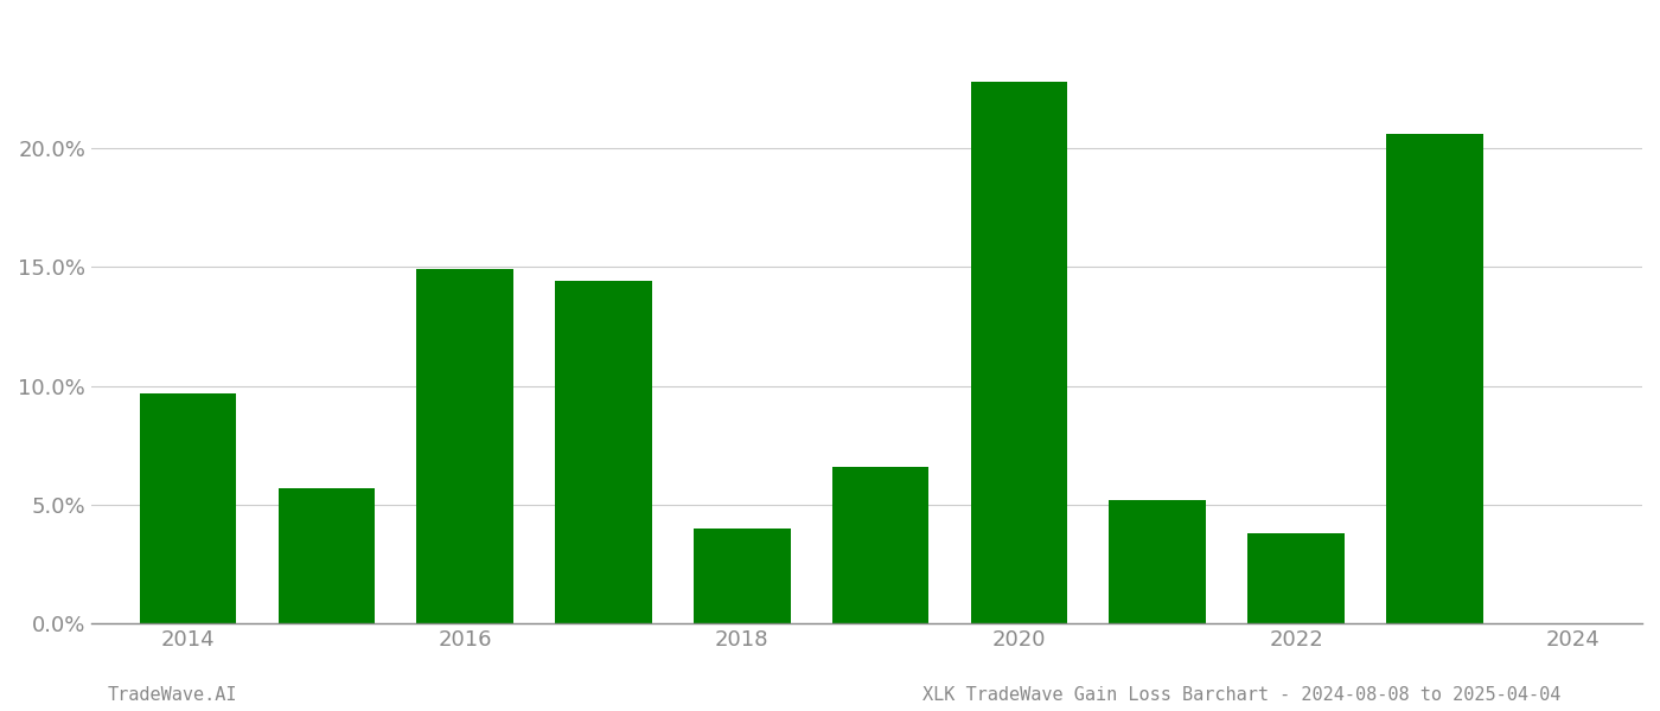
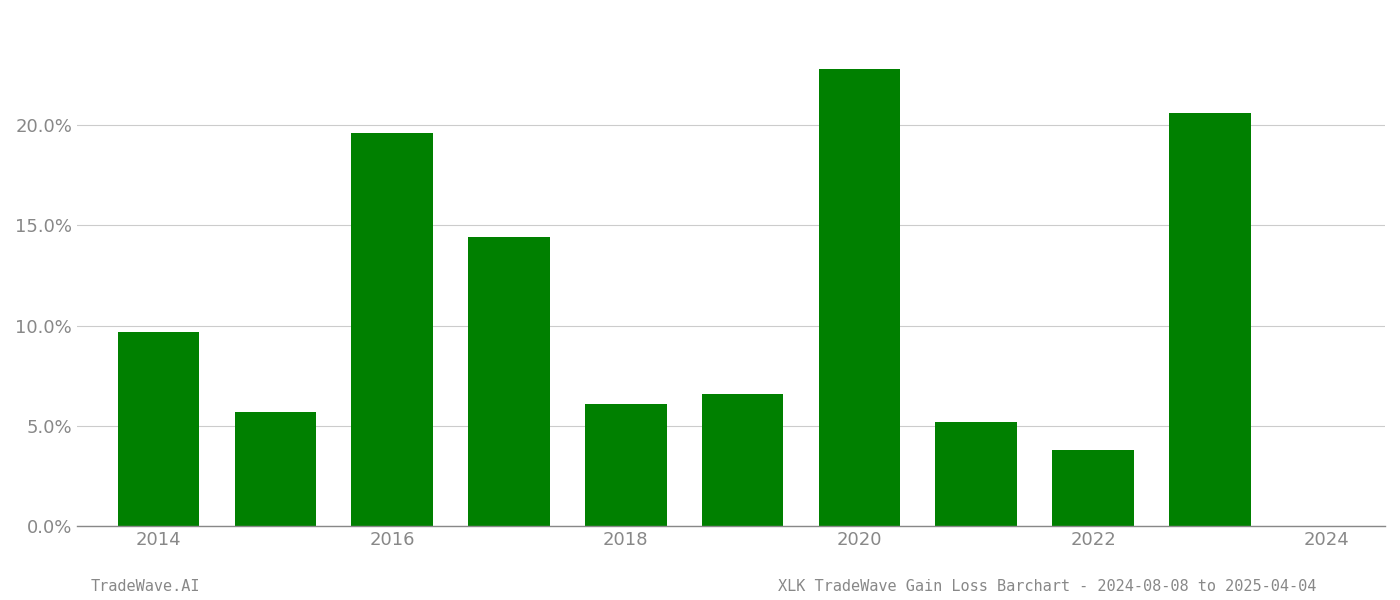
2016: 14.9% -> 19.6%
2018: 4.0% -> 6.1%
